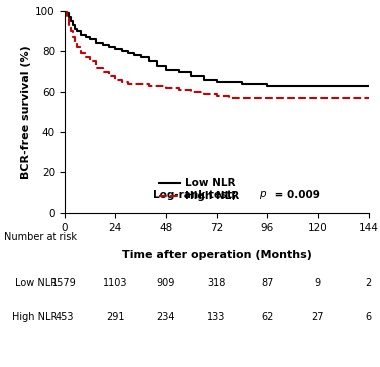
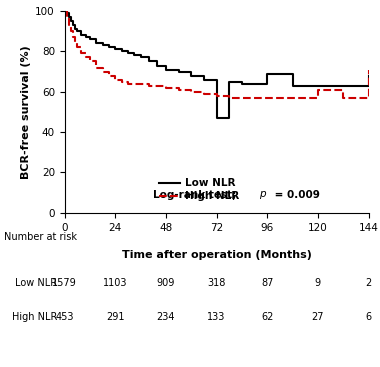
Low NLR/72: 65 -> 47
Low NLR/96: 63 -> 69
High NLR/120: 57 -> 61
Low NLR/144: 63 -> 68
High NLR/144: 57 -> 71
